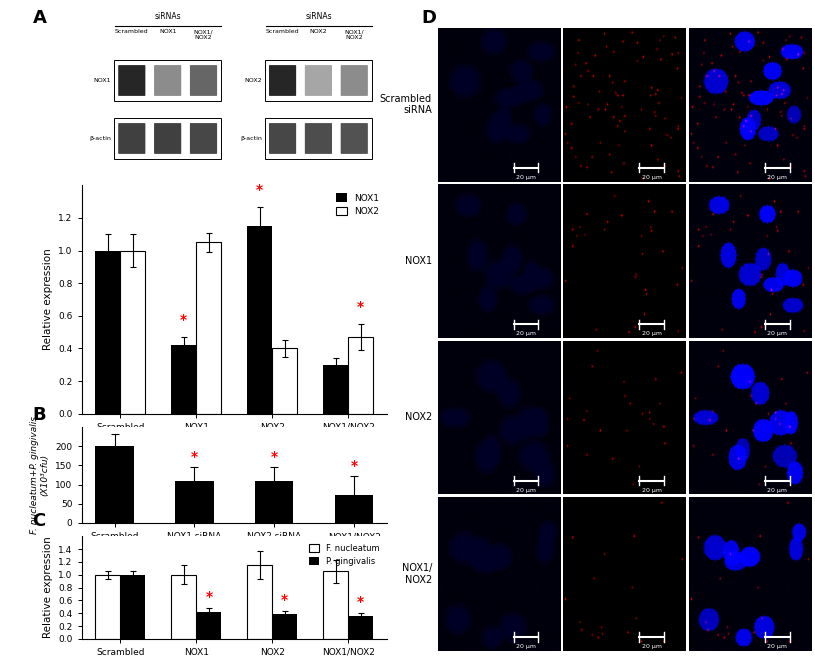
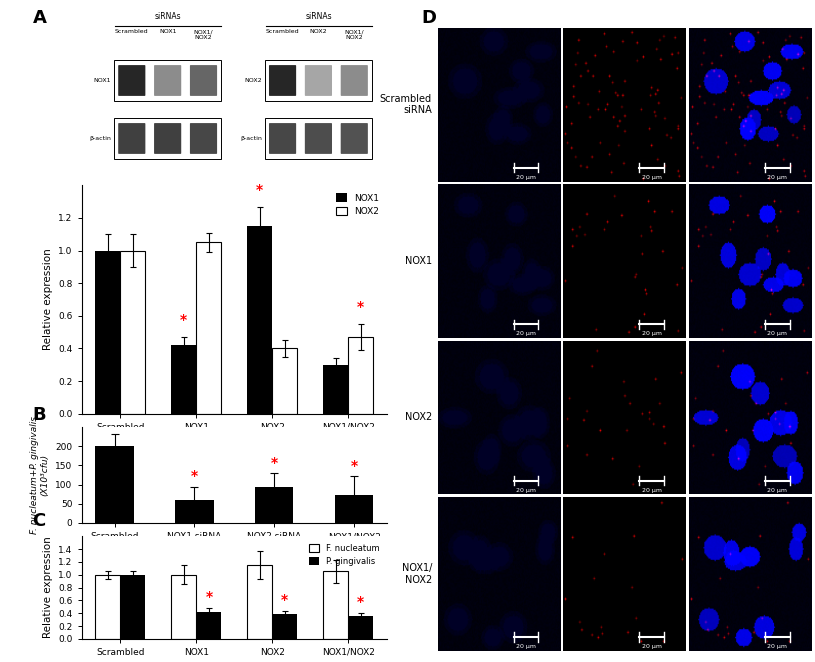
NOX1 siRNA: 110 -> 60
NOX2 siRNA: 110 -> 95
